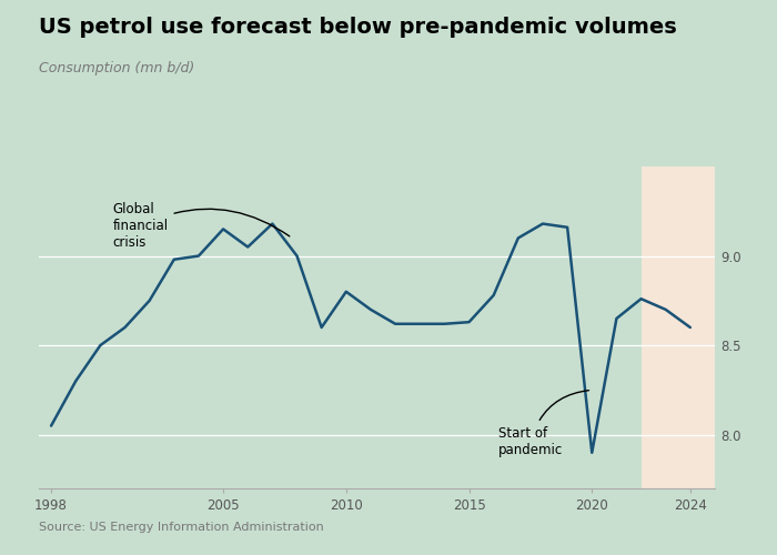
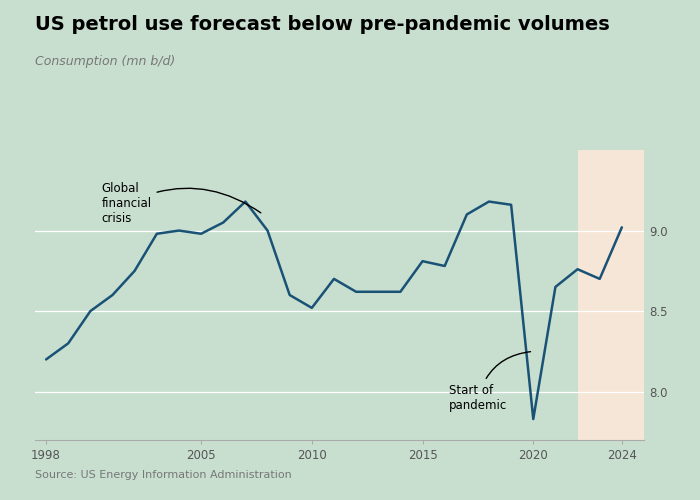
1998: 8.05 -> 8.20
2005: 9.15 -> 8.98
2010: 8.80 -> 8.52
2015: 8.63 -> 8.81
2020: 7.90 -> 7.83
2024: 8.60 -> 9.02
